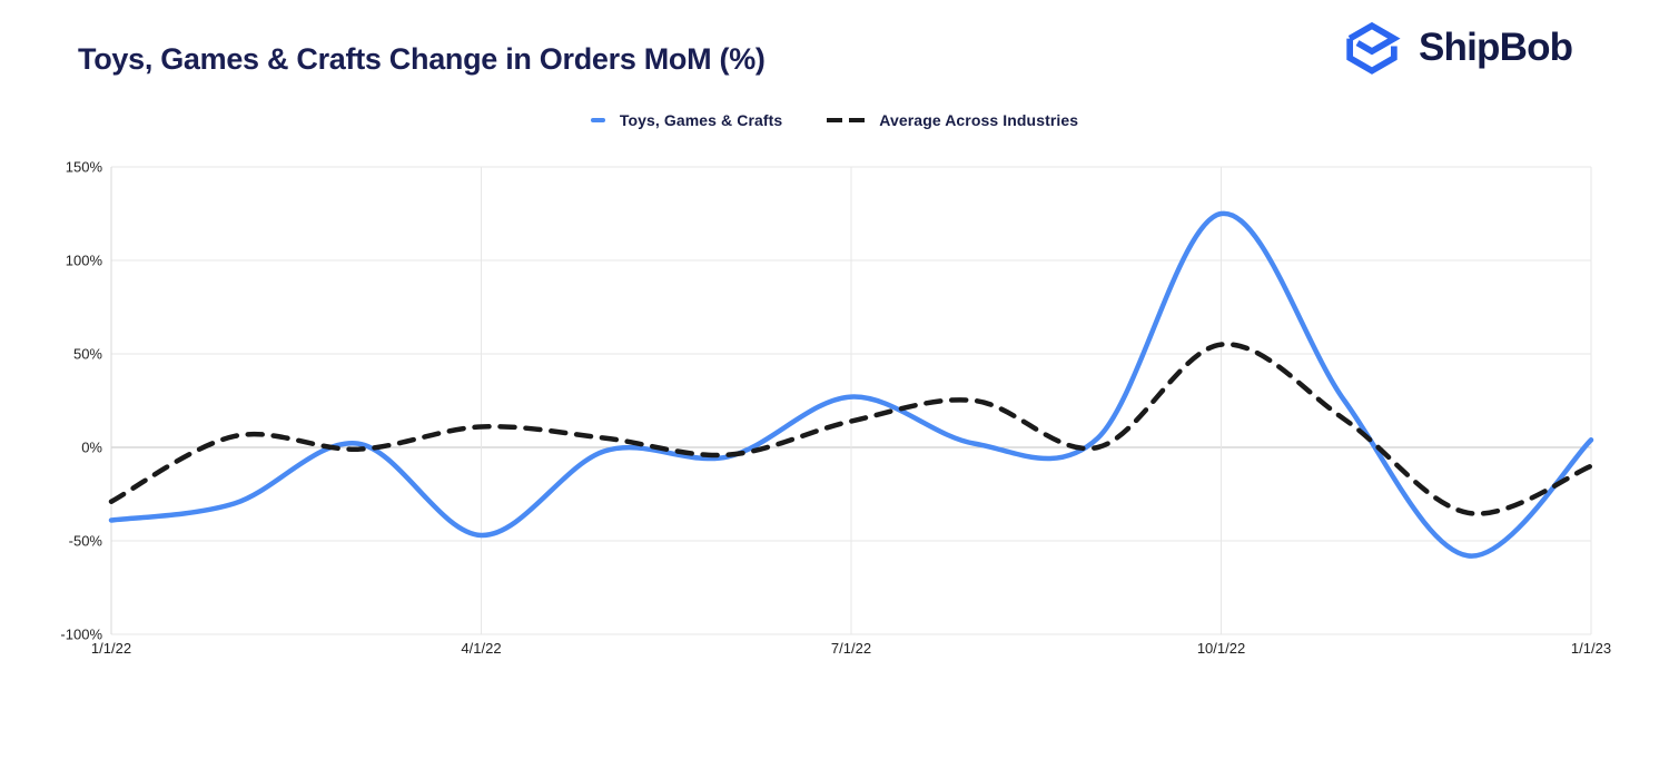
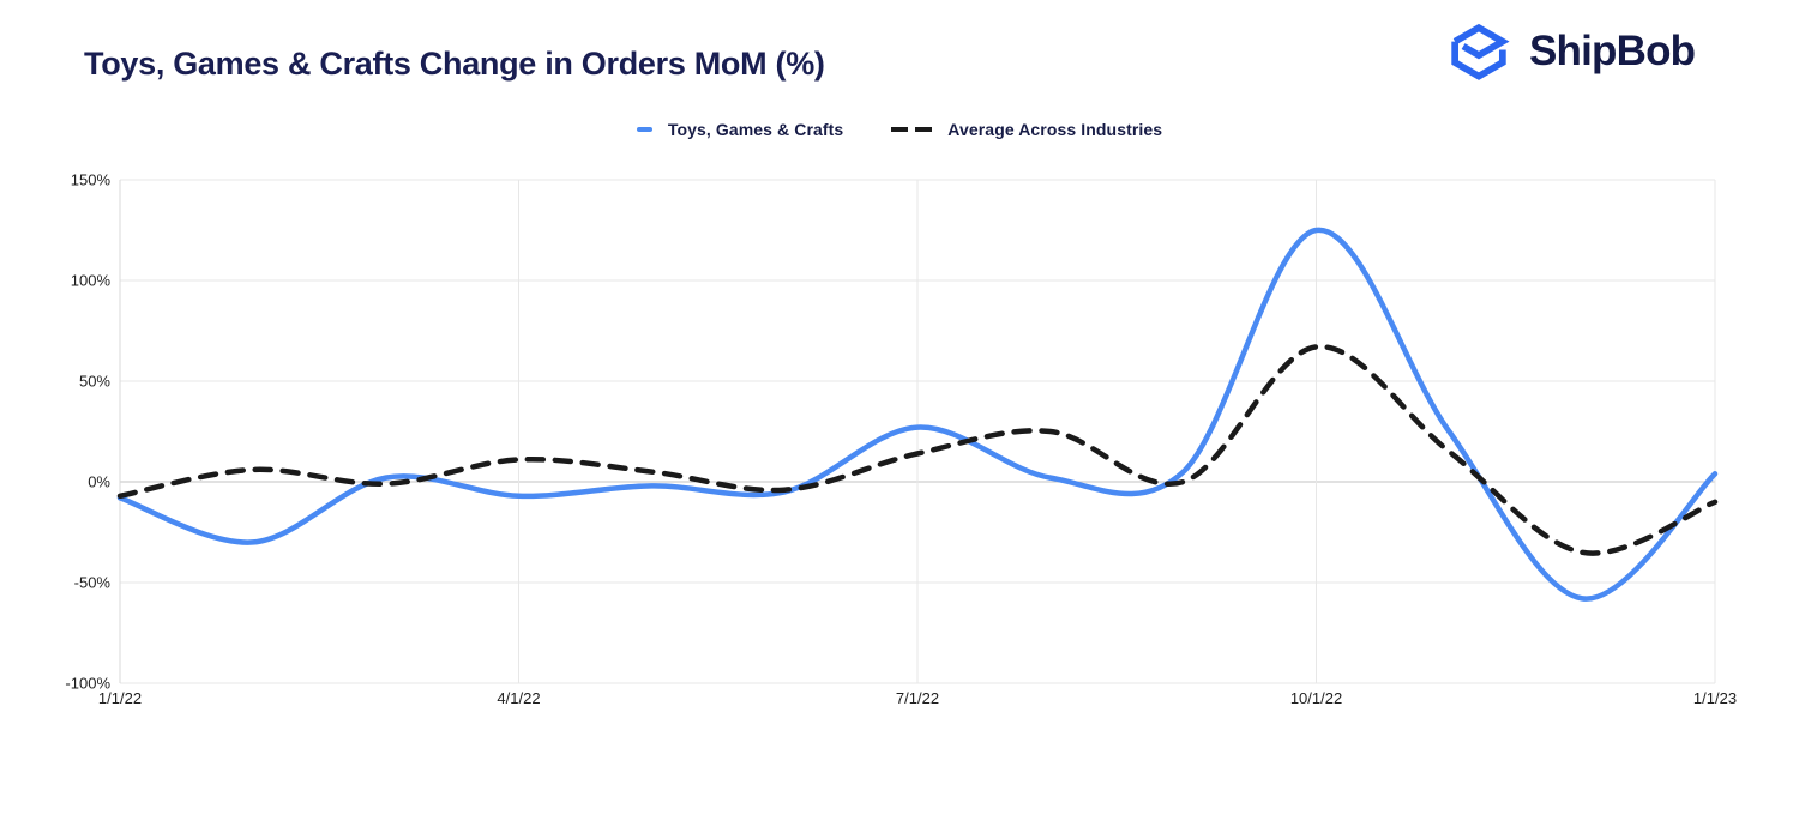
Toys, Games & Crafts/1/1/22: -39% -> -8%
Average Across Industries/1/1/22: -29% -> -7%
Toys, Games & Crafts/4/1/22: -47% -> -7%
Average Across Industries/10/1/22: 55% -> 67%
